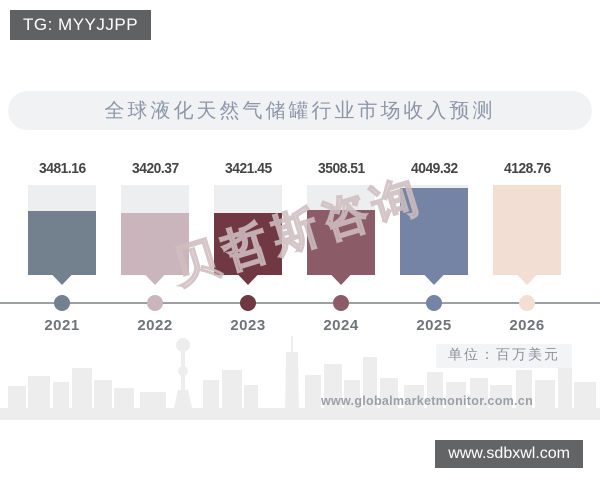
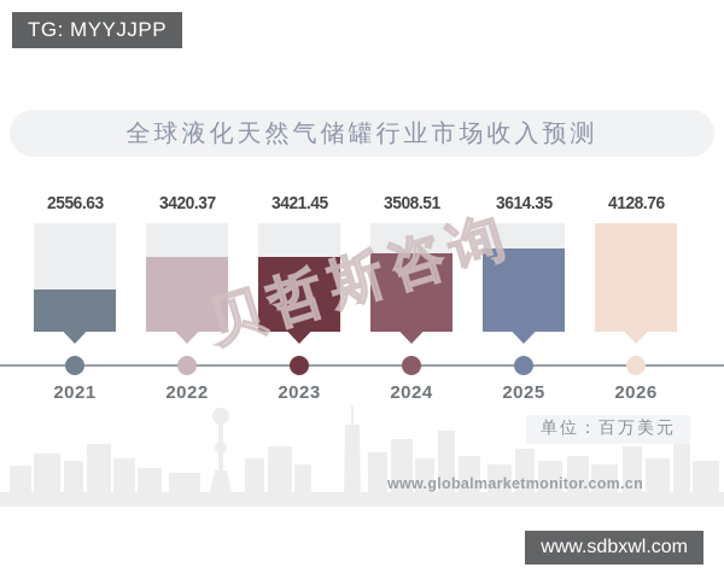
2021: 3481.16 -> 2556.63
2025: 4049.32 -> 3614.35
